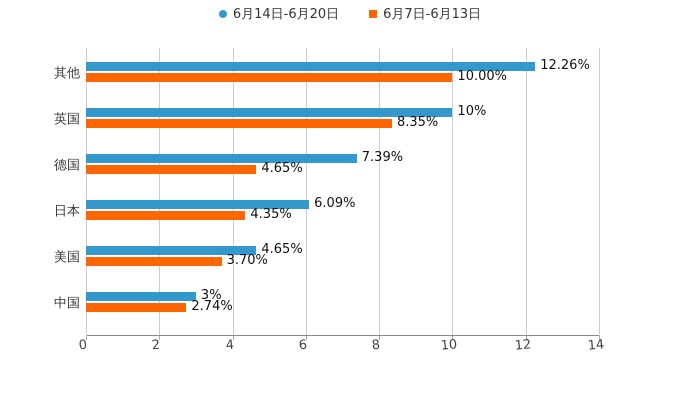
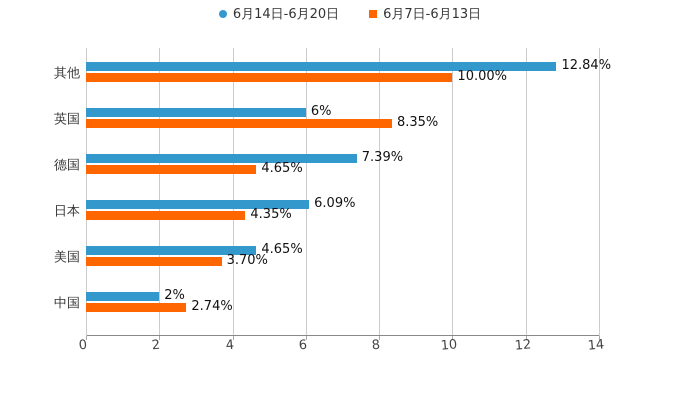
6月14日-6月20日/其他: 12.26% -> 12.84%
6月14日-6月20日/英国: 10% -> 6%
6月14日-6月20日/中国: 3% -> 2%
